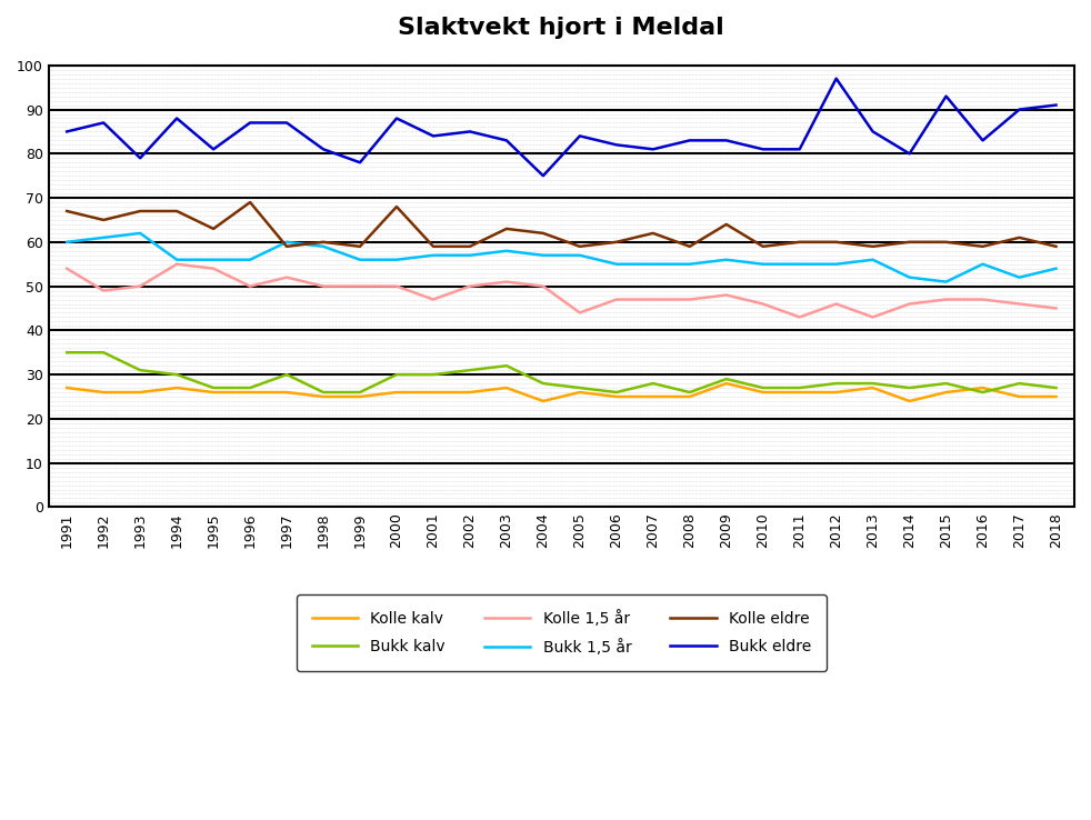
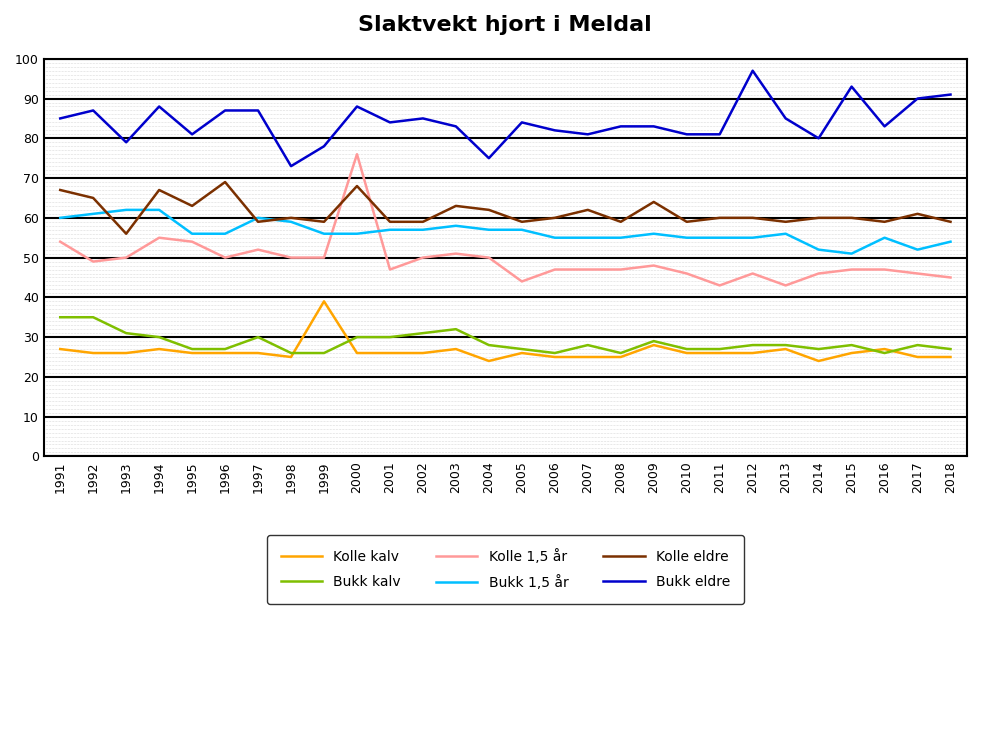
Kolle eldre/1993: 67 -> 56
Bukk 1,5 år/1994: 56 -> 62
Bukk eldre/1998: 81 -> 73
Kolle kalv/1999: 25 -> 39
Kolle 1,5 år/2000: 50 -> 76
